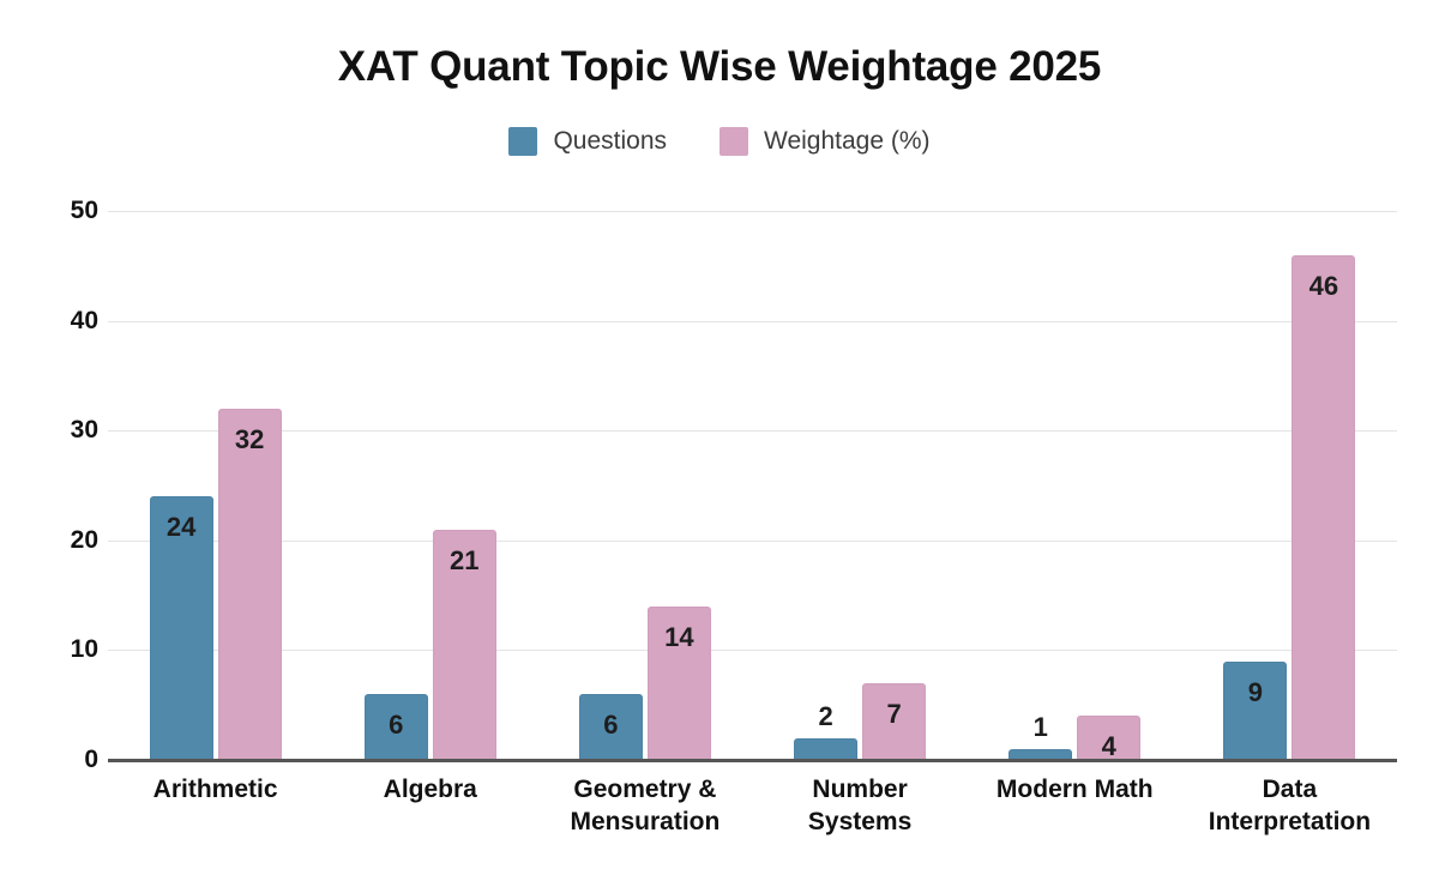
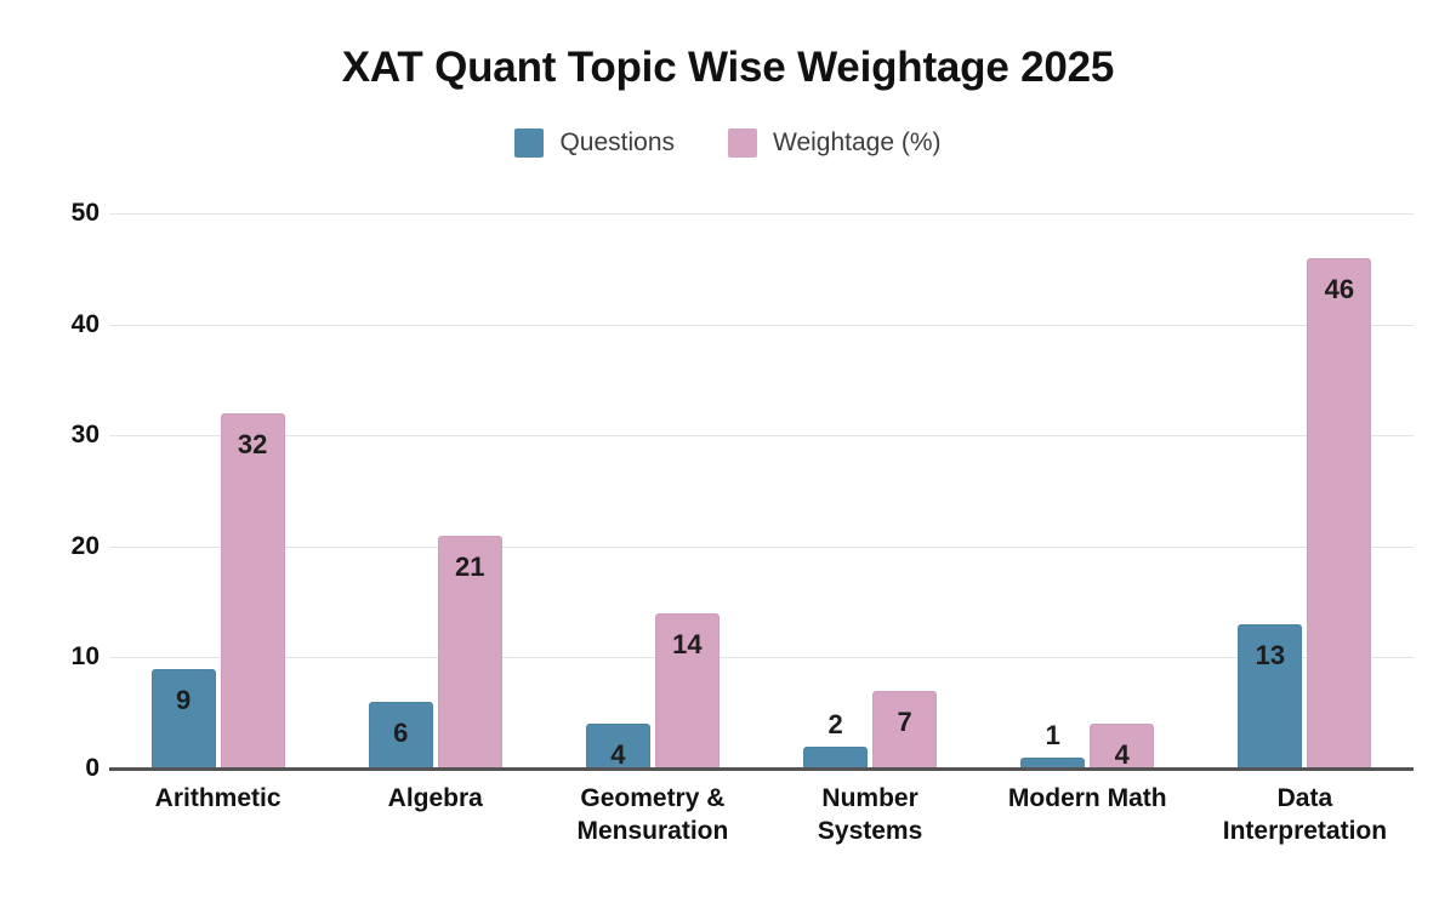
Questions/Arithmetic: 24 -> 9
Questions/Geometry & Mensuration: 6 -> 4
Questions/Data Interpretation: 9 -> 13
